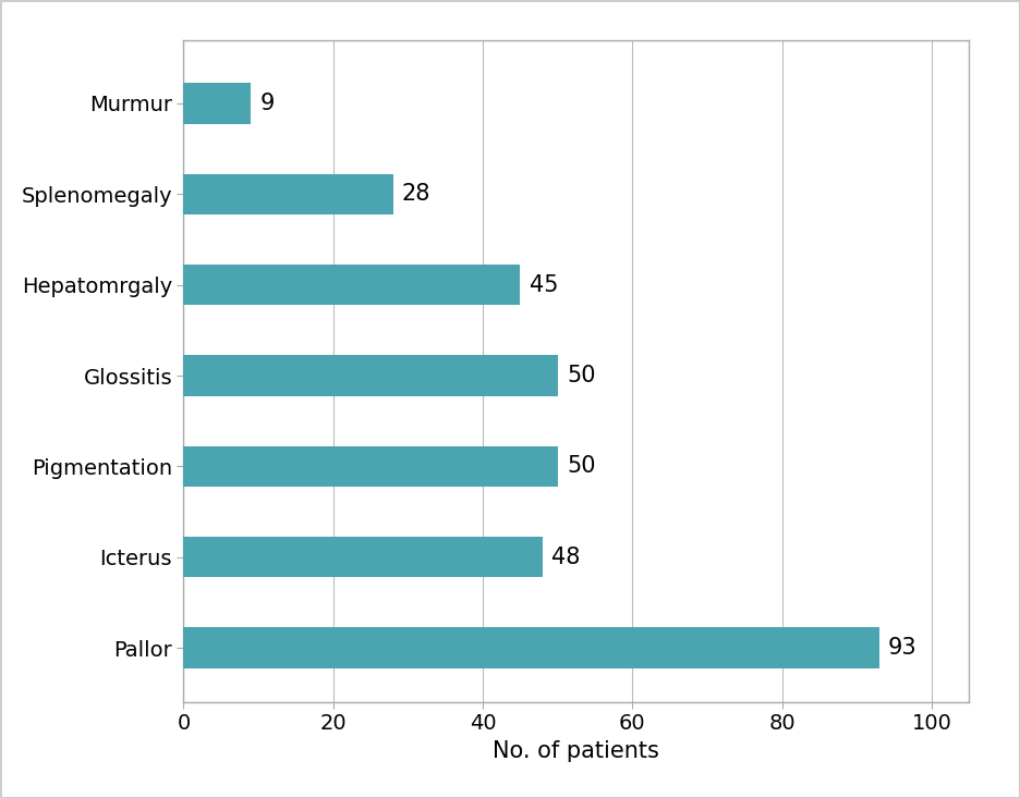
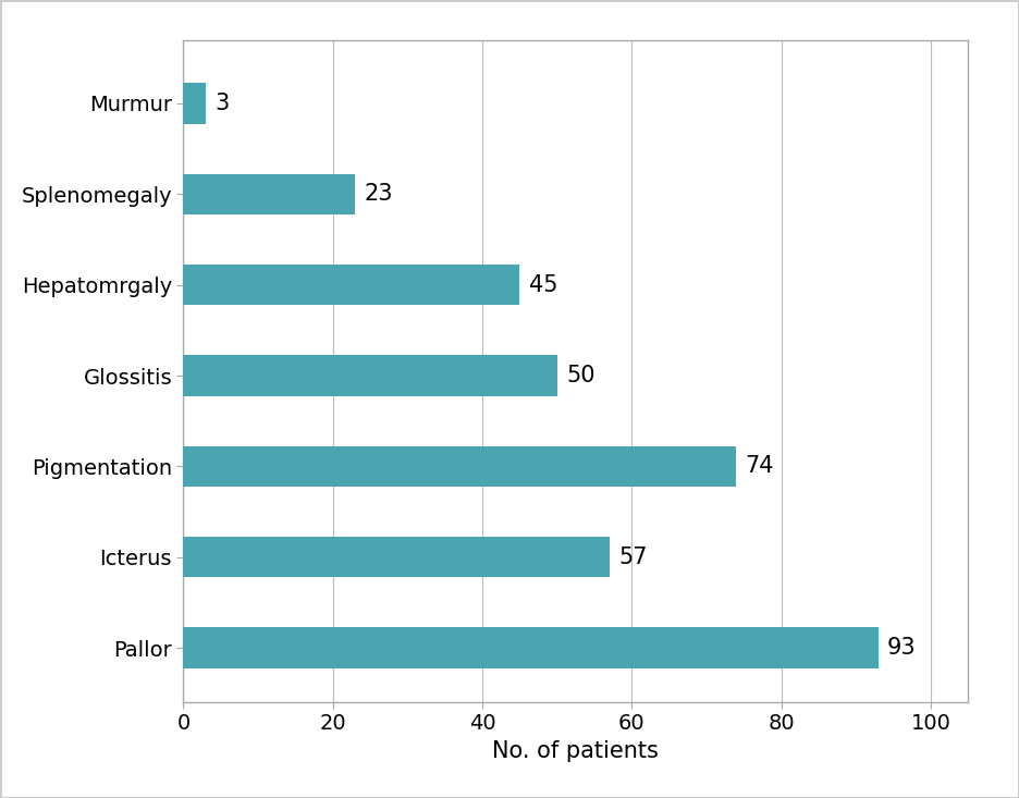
Murmur: 9 -> 3
Splenomegaly: 28 -> 23
Pigmentation: 50 -> 74
Icterus: 48 -> 57
